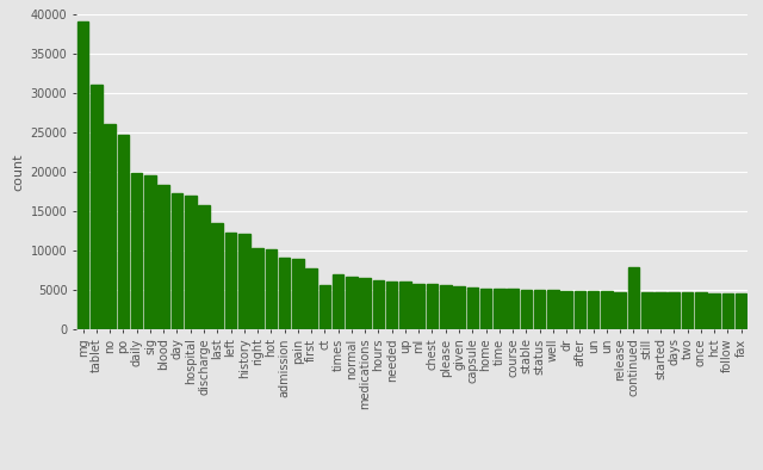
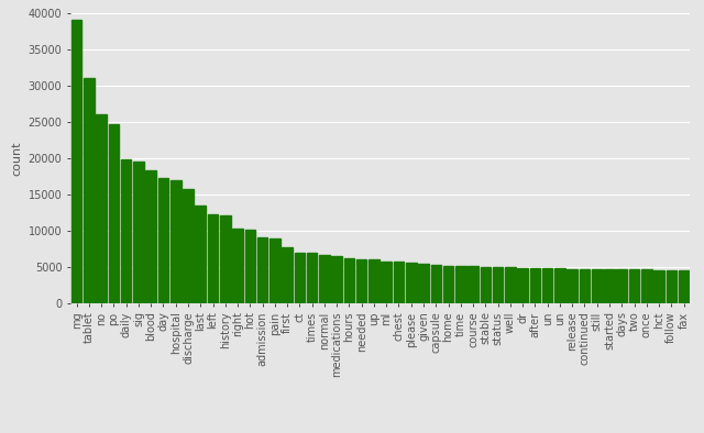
ct: 5600 -> 7000
continued: 7800 -> 4700
